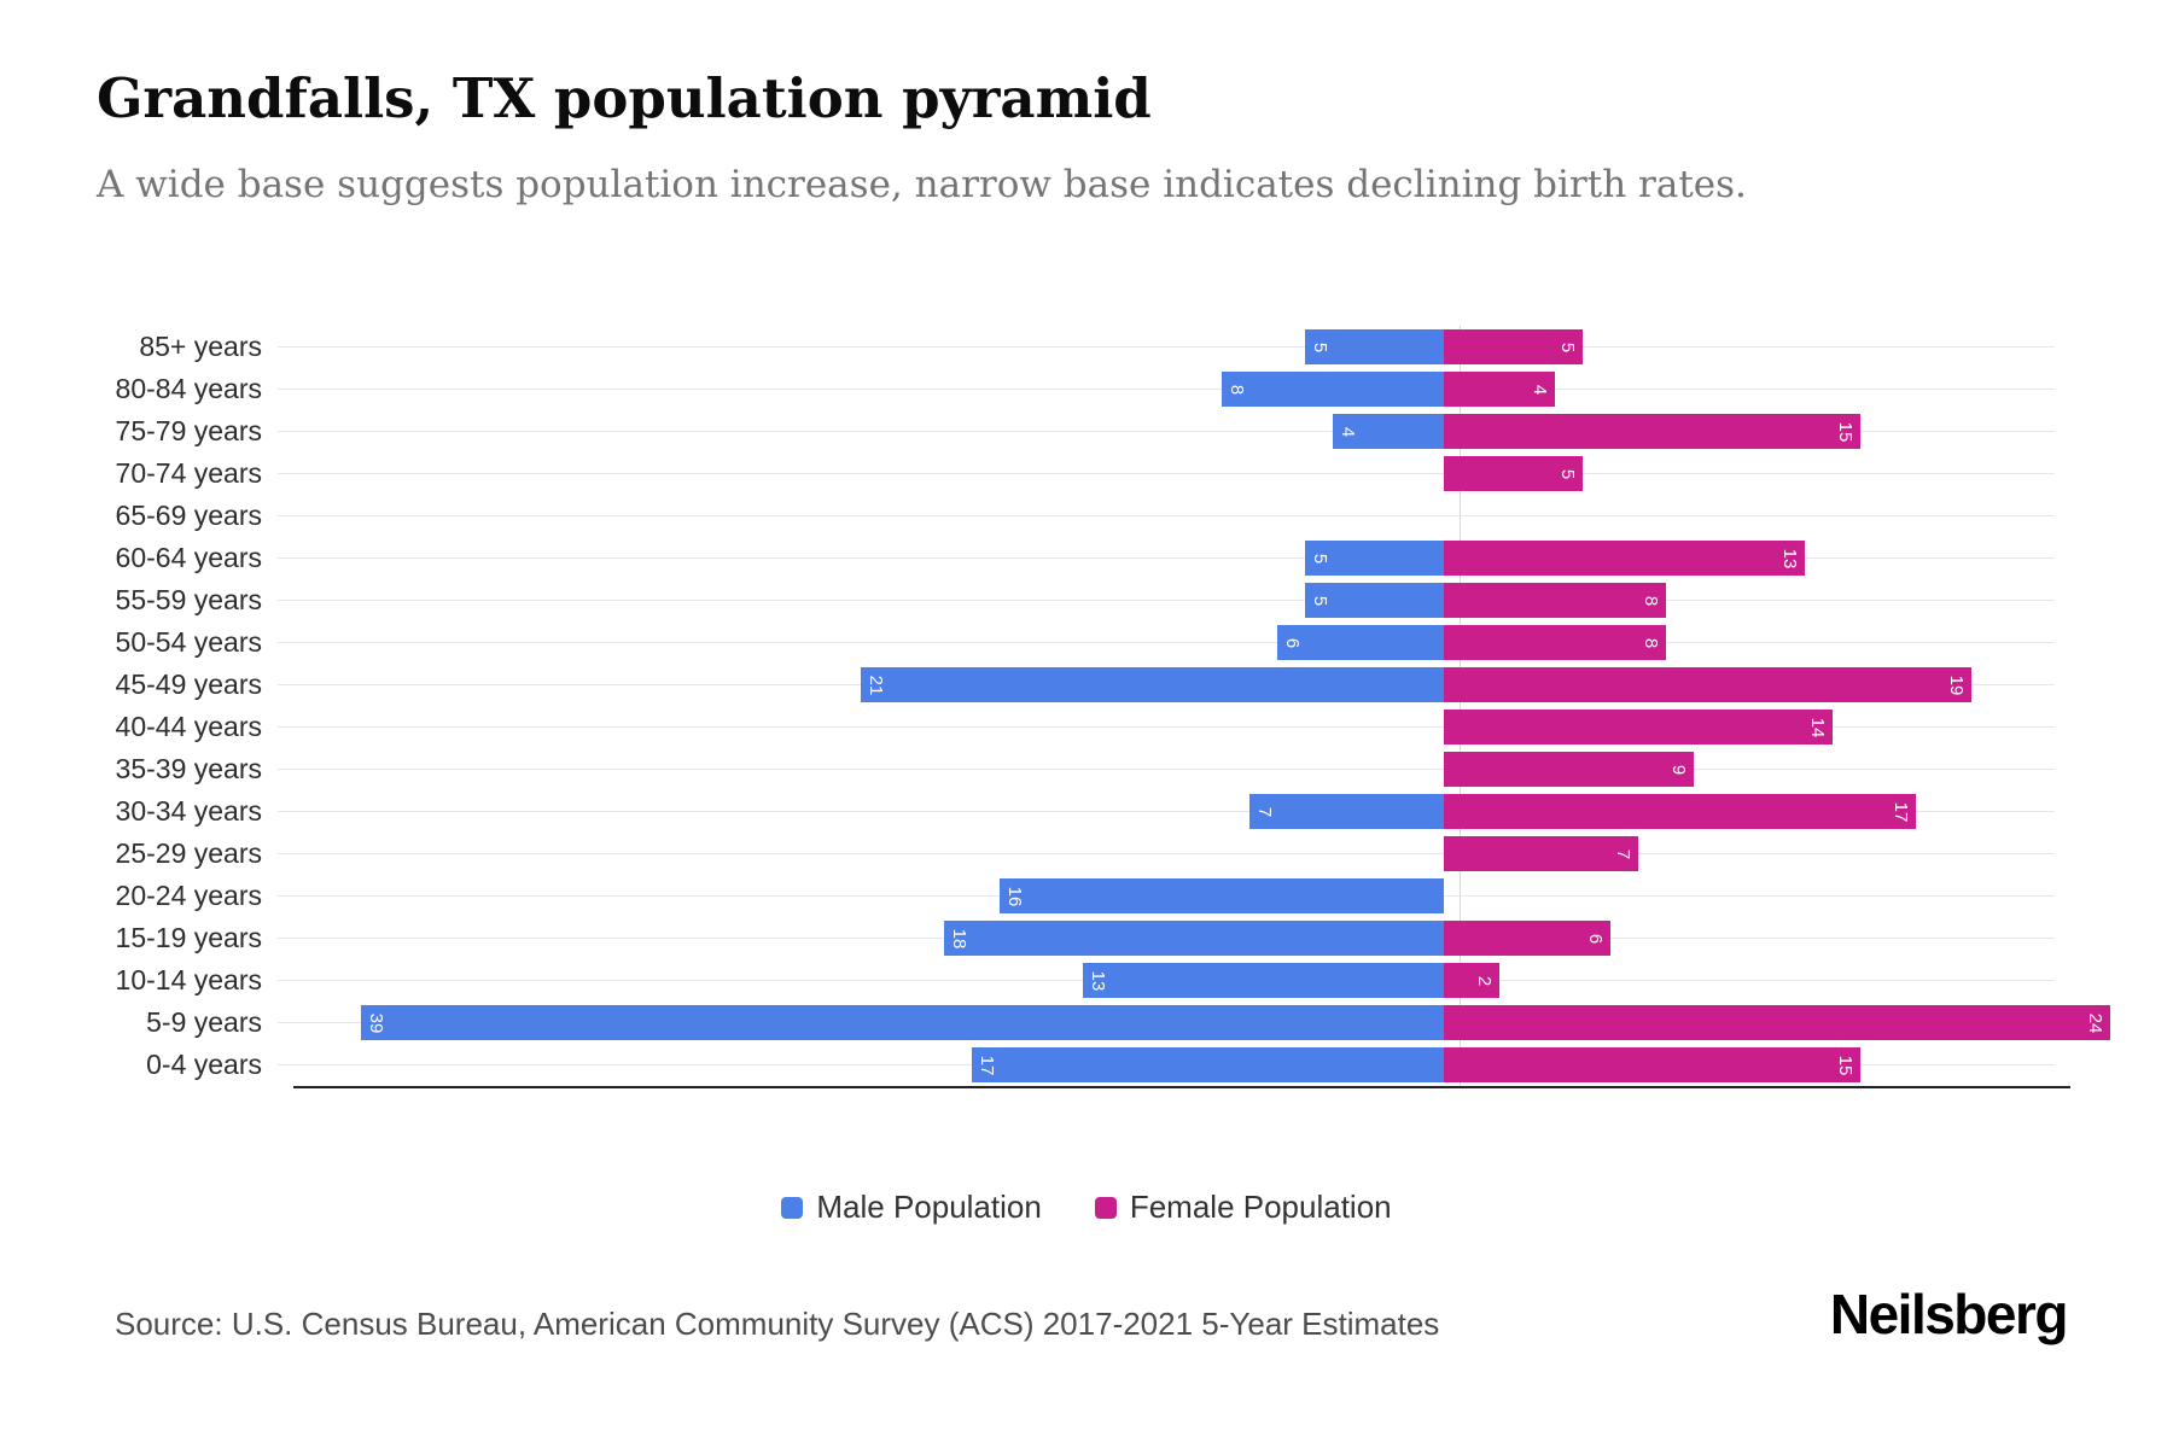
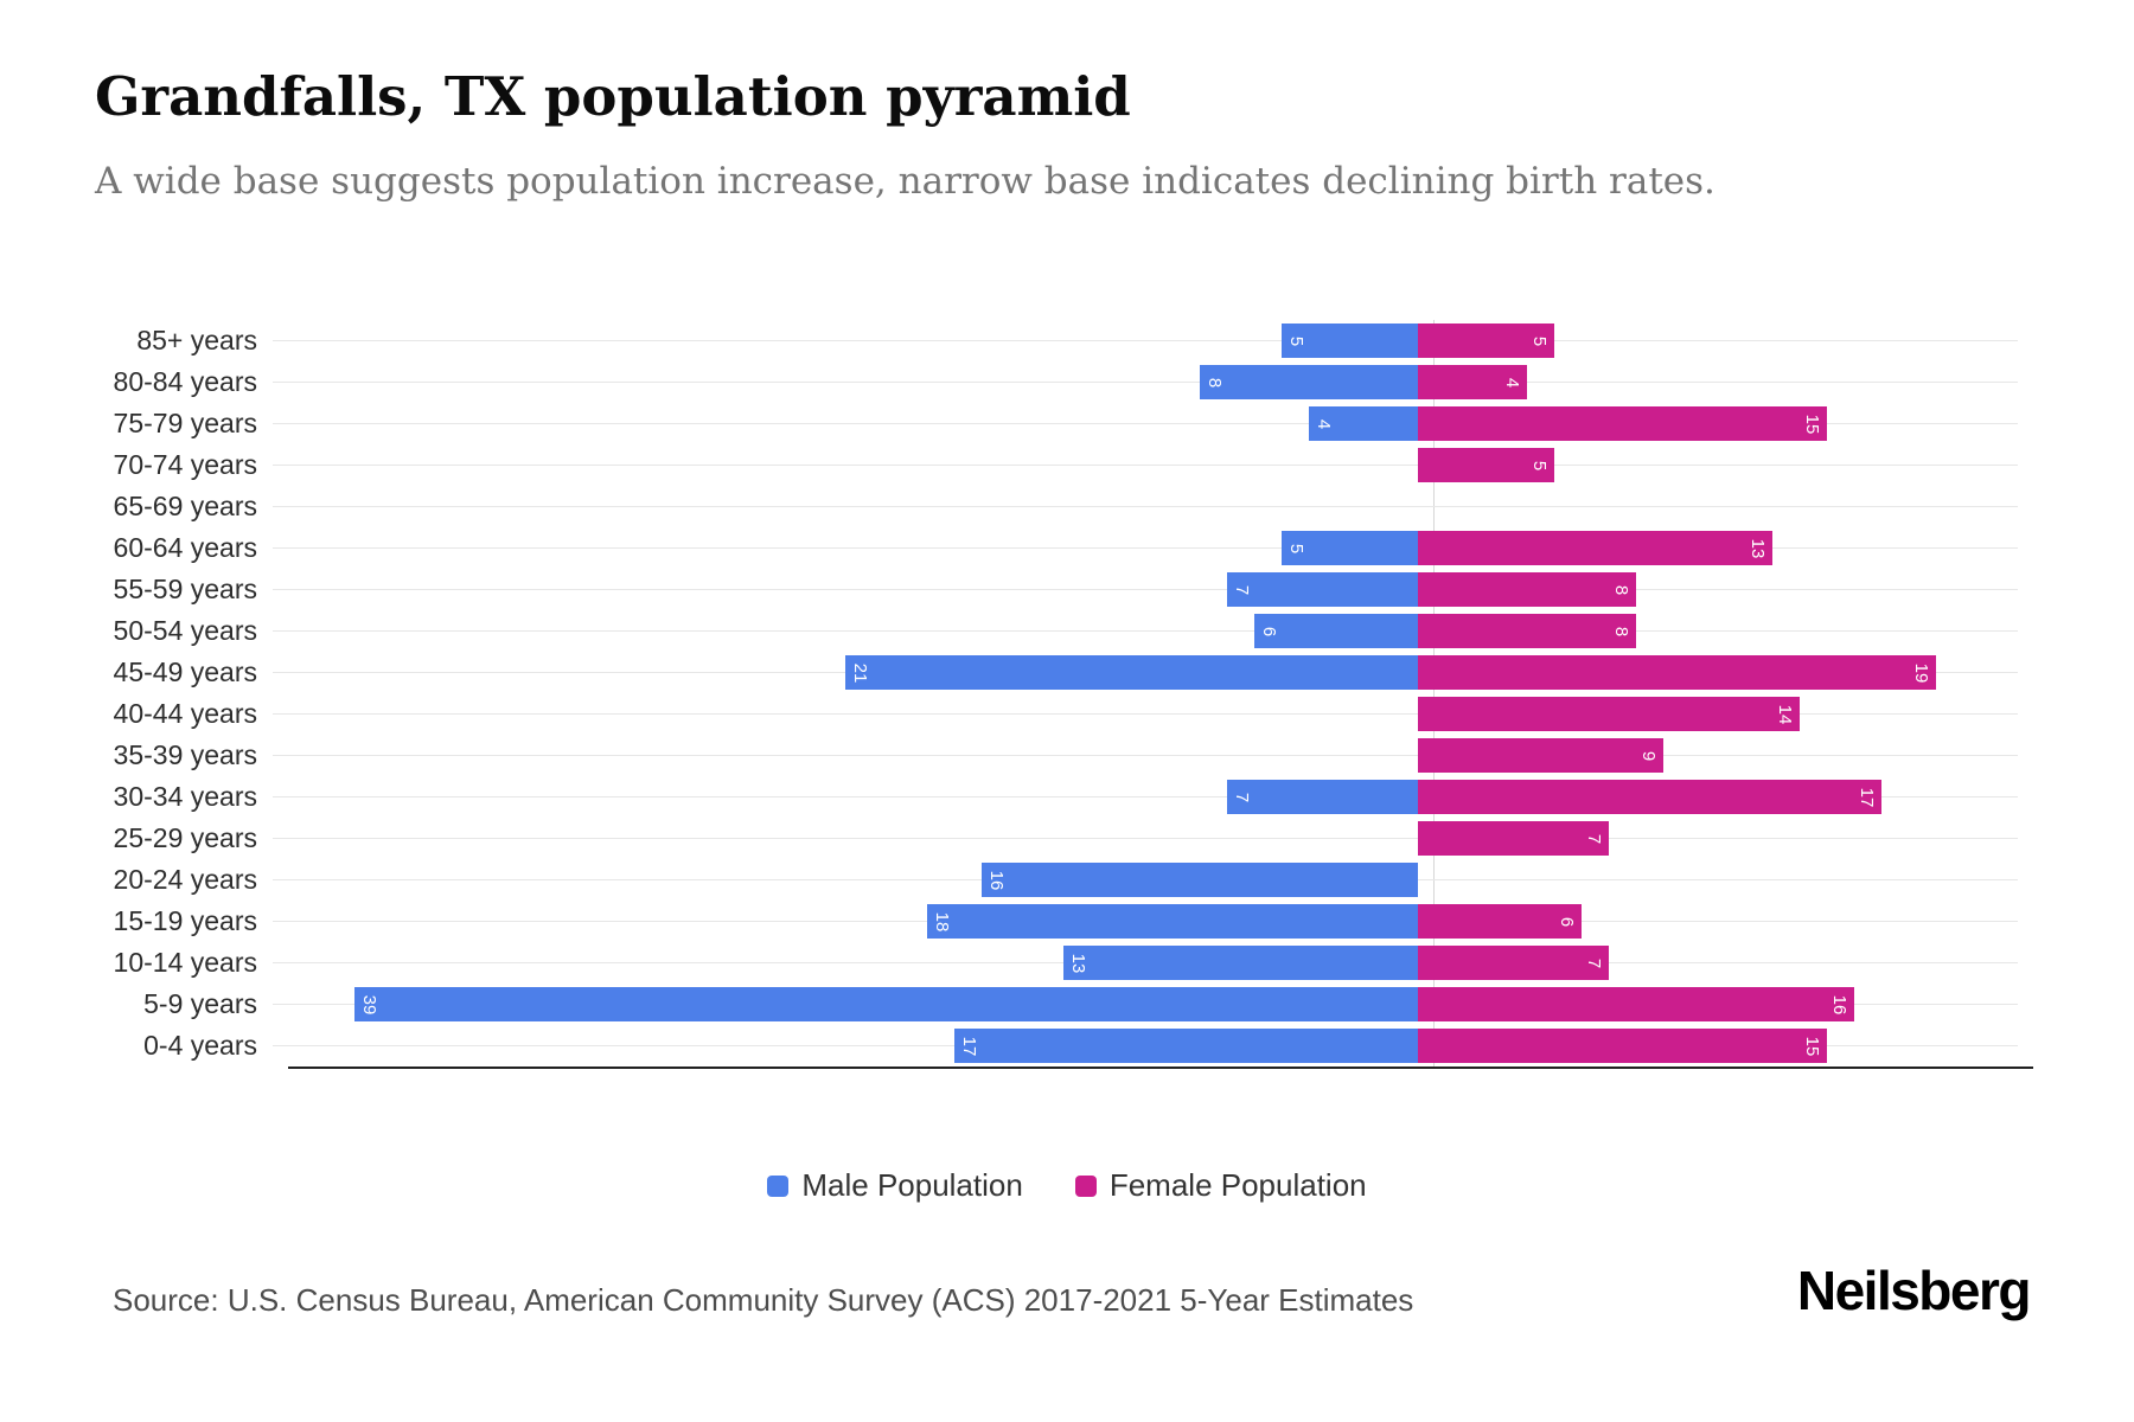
Male Population/55-59 years: 5 -> 7
Female Population/10-14 years: 2 -> 7
Female Population/5-9 years: 24 -> 16
